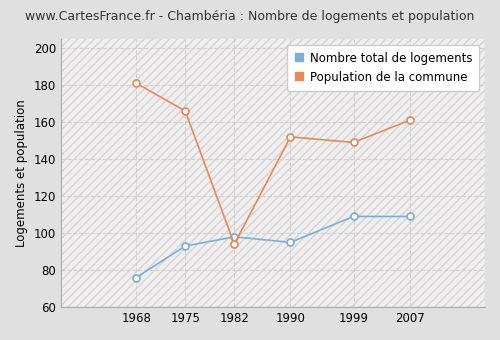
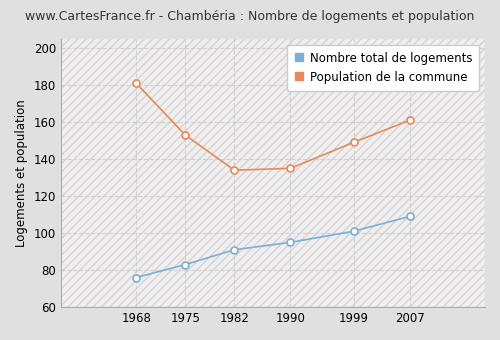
Nombre total de logements/1975: 93 -> 83
Population de la commune/1975: 166 -> 153
Nombre total de logements/1982: 98 -> 91
Population de la commune/1982: 94 -> 134
Population de la commune/1990: 152 -> 135
Nombre total de logements/1999: 109 -> 101
